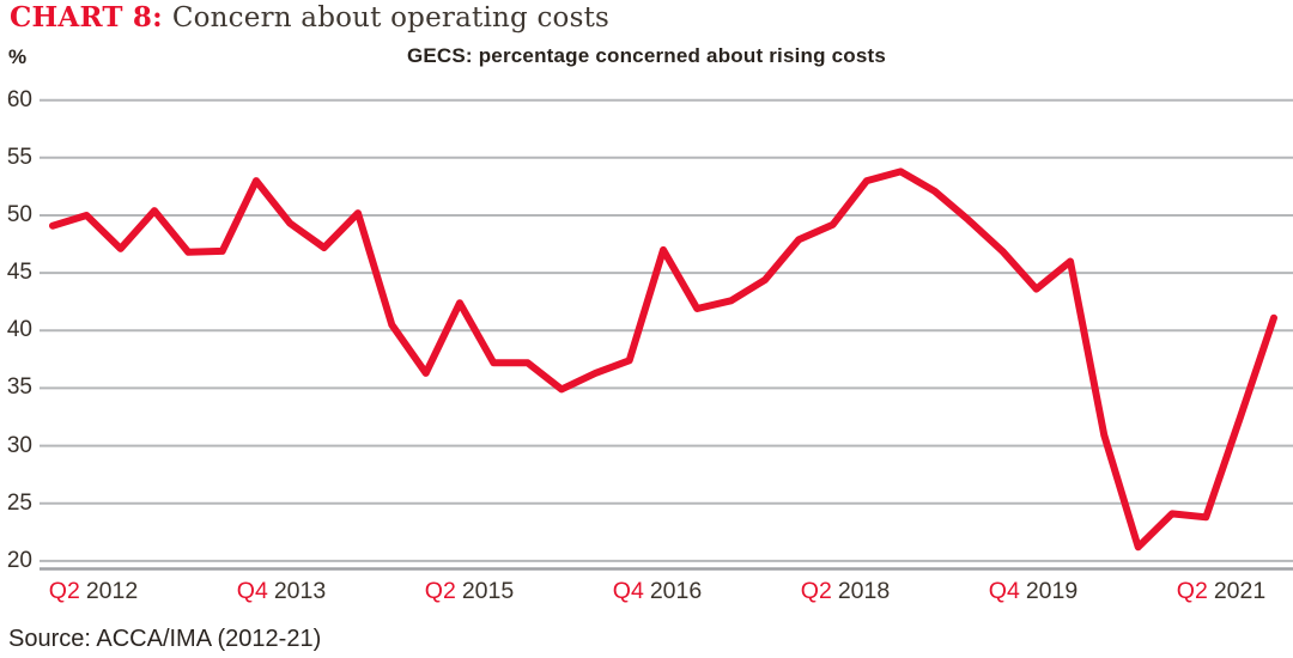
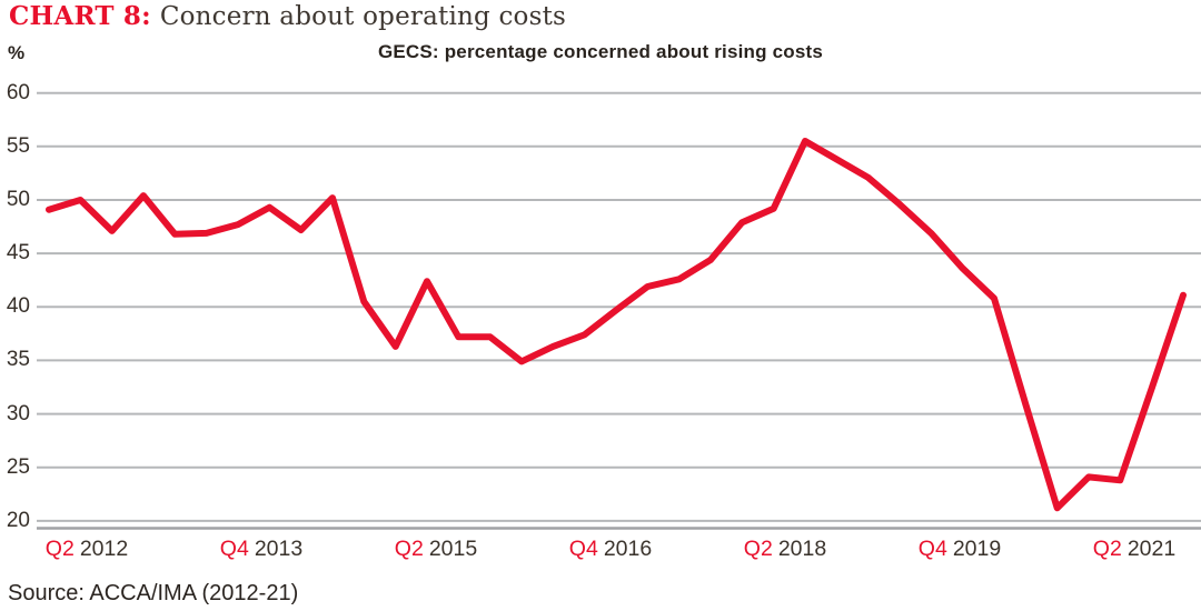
Q4 2013: 53 -> 48
Q4 2016: 47 -> 40
Q2 2018: 53 -> 56
Q4 2019: 46 -> 41
